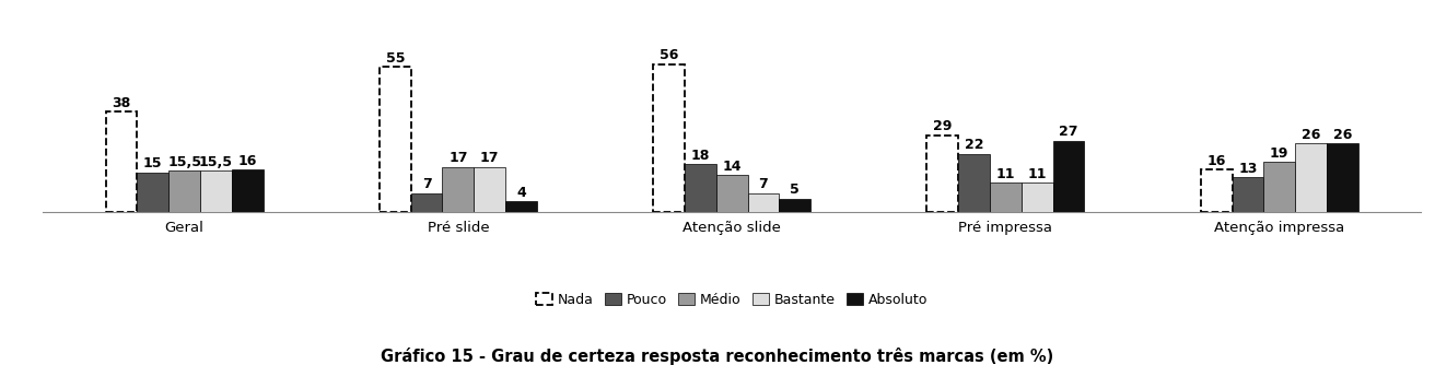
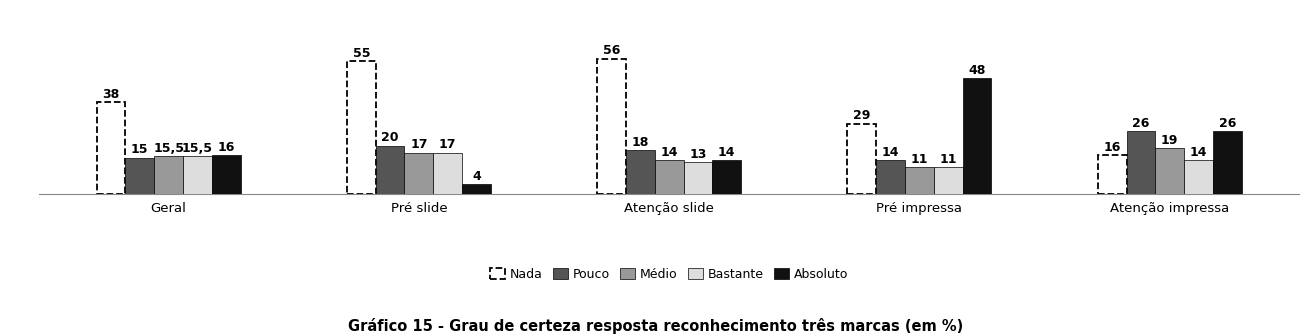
Pouco/Pré slide: 7 -> 20
Bastante/Atenção slide: 7 -> 13
Absoluto/Atenção slide: 5 -> 14
Pouco/Pré impressa: 22 -> 14
Absoluto/Pré impressa: 27 -> 48
Pouco/Atenção impressa: 13 -> 26
Bastante/Atenção impressa: 26 -> 14
